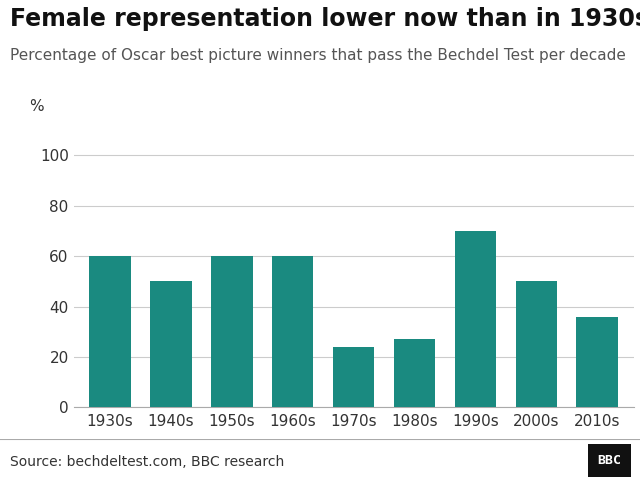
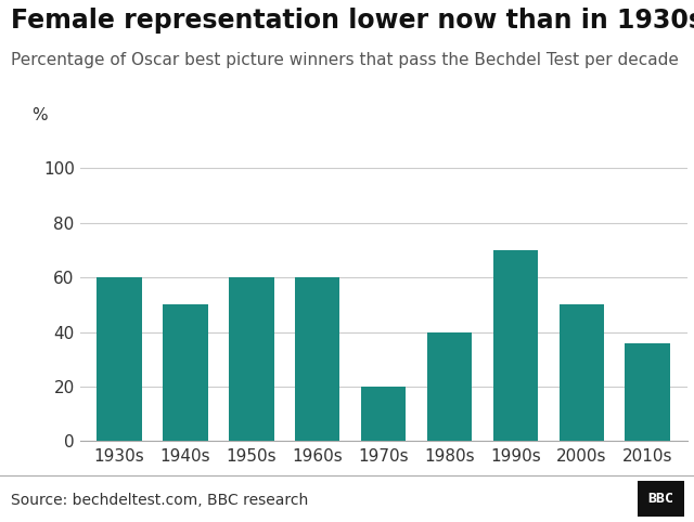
1970s: 24 -> 20
1980s: 27 -> 40
